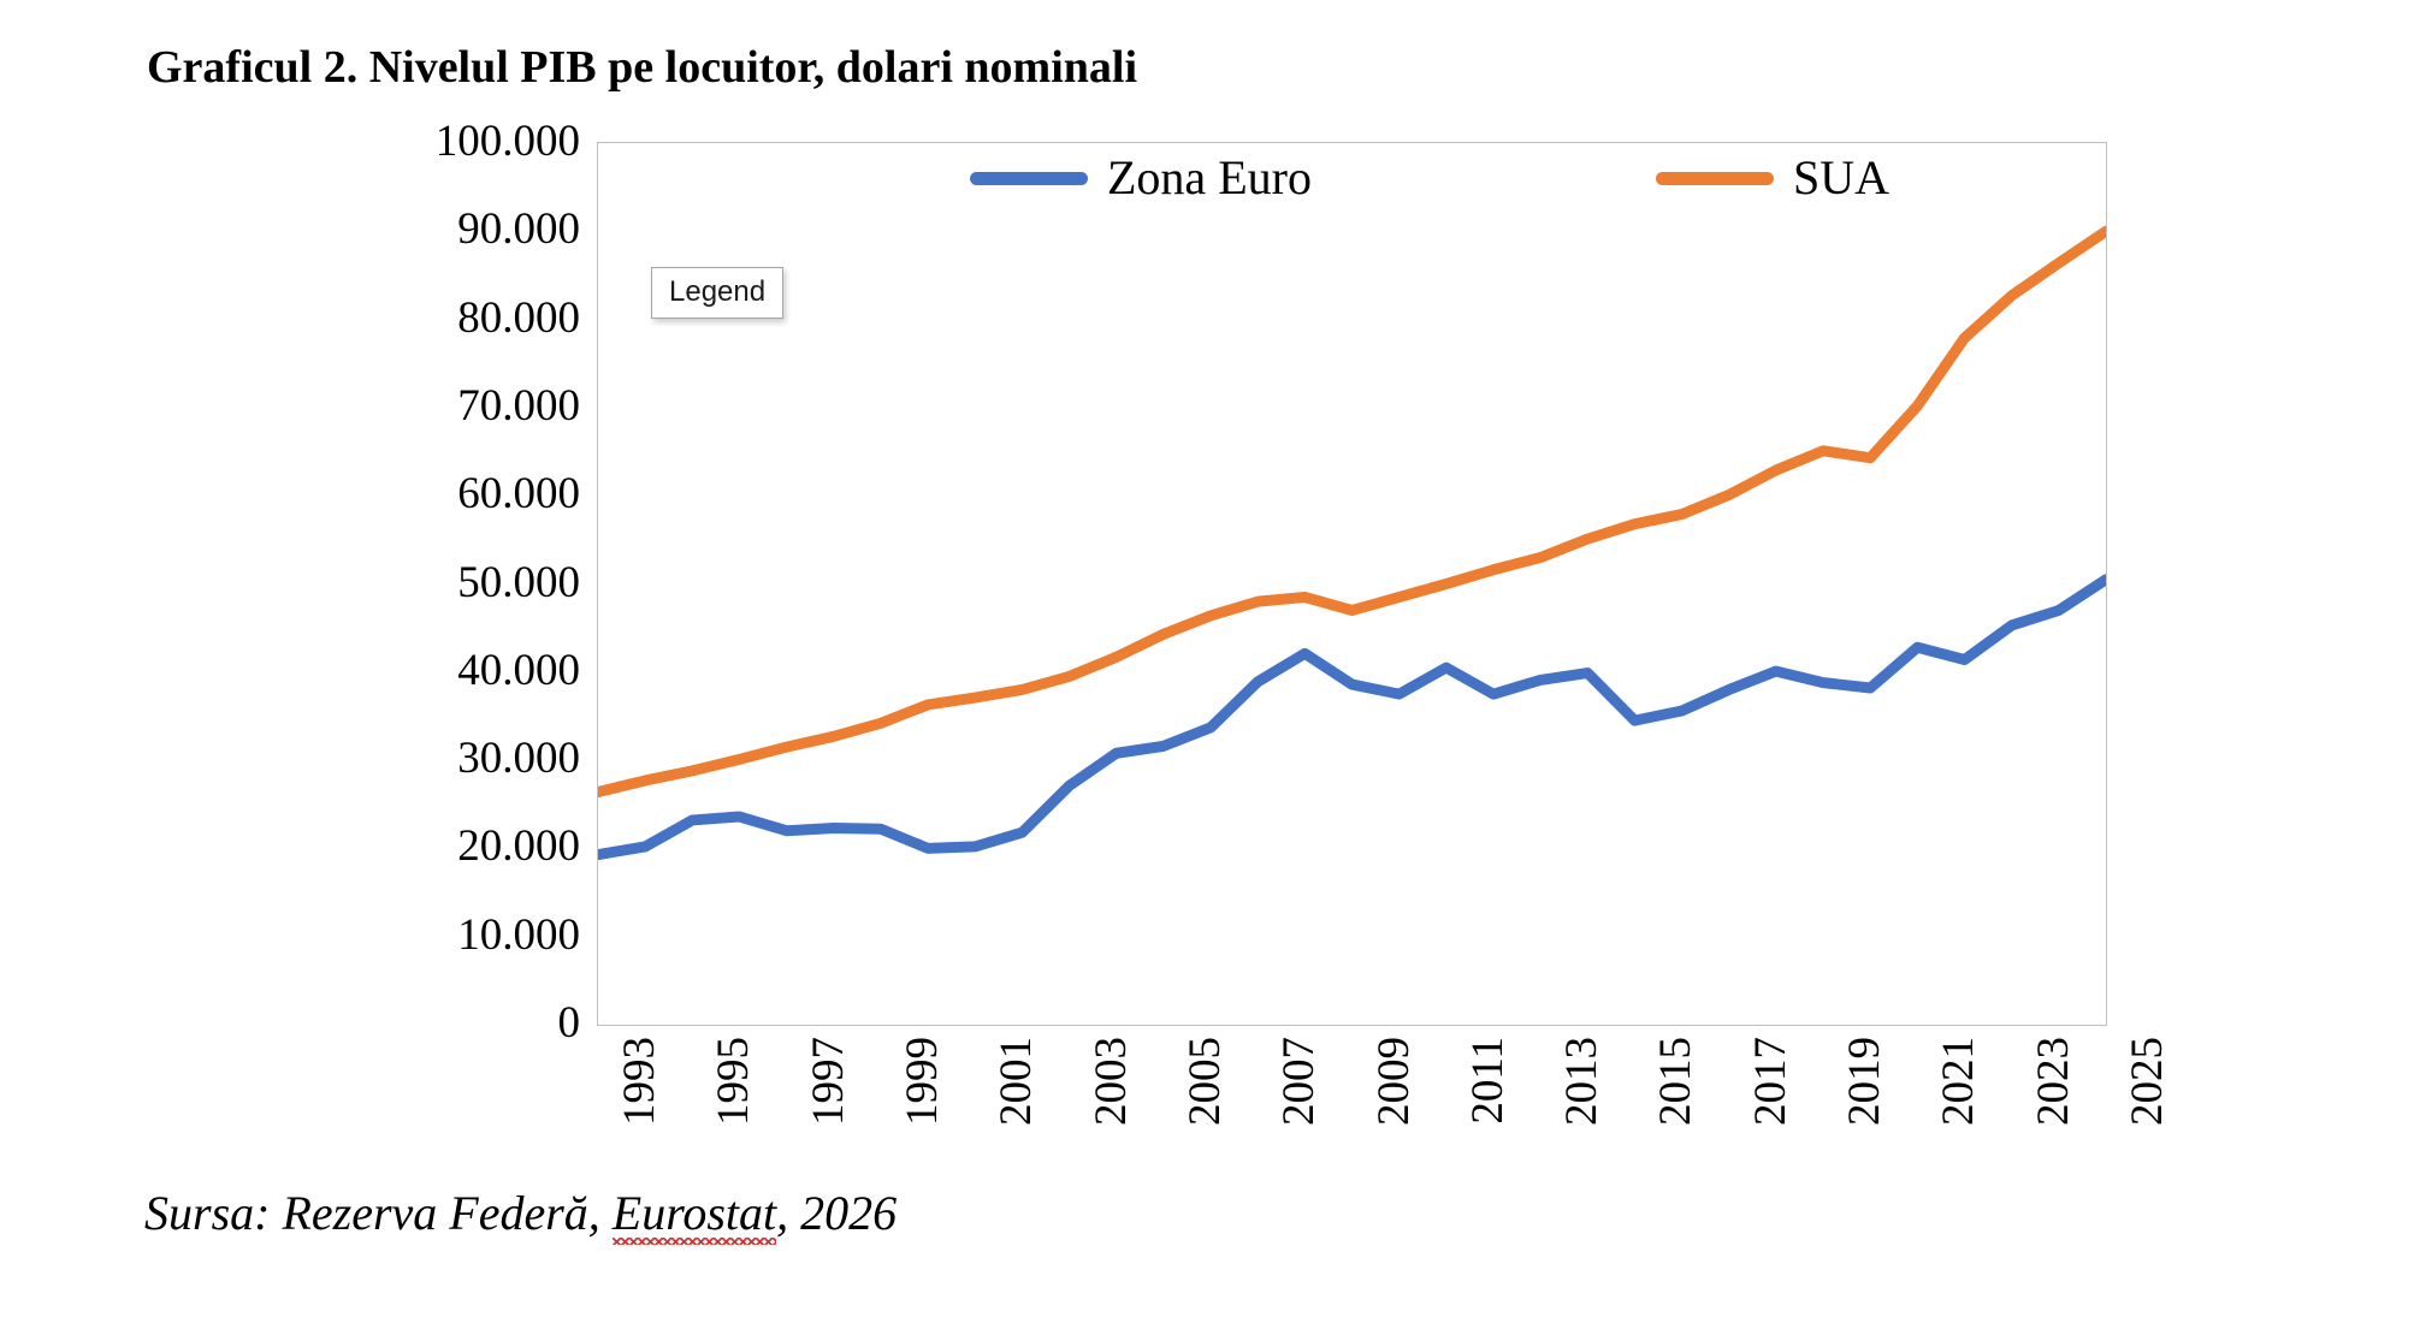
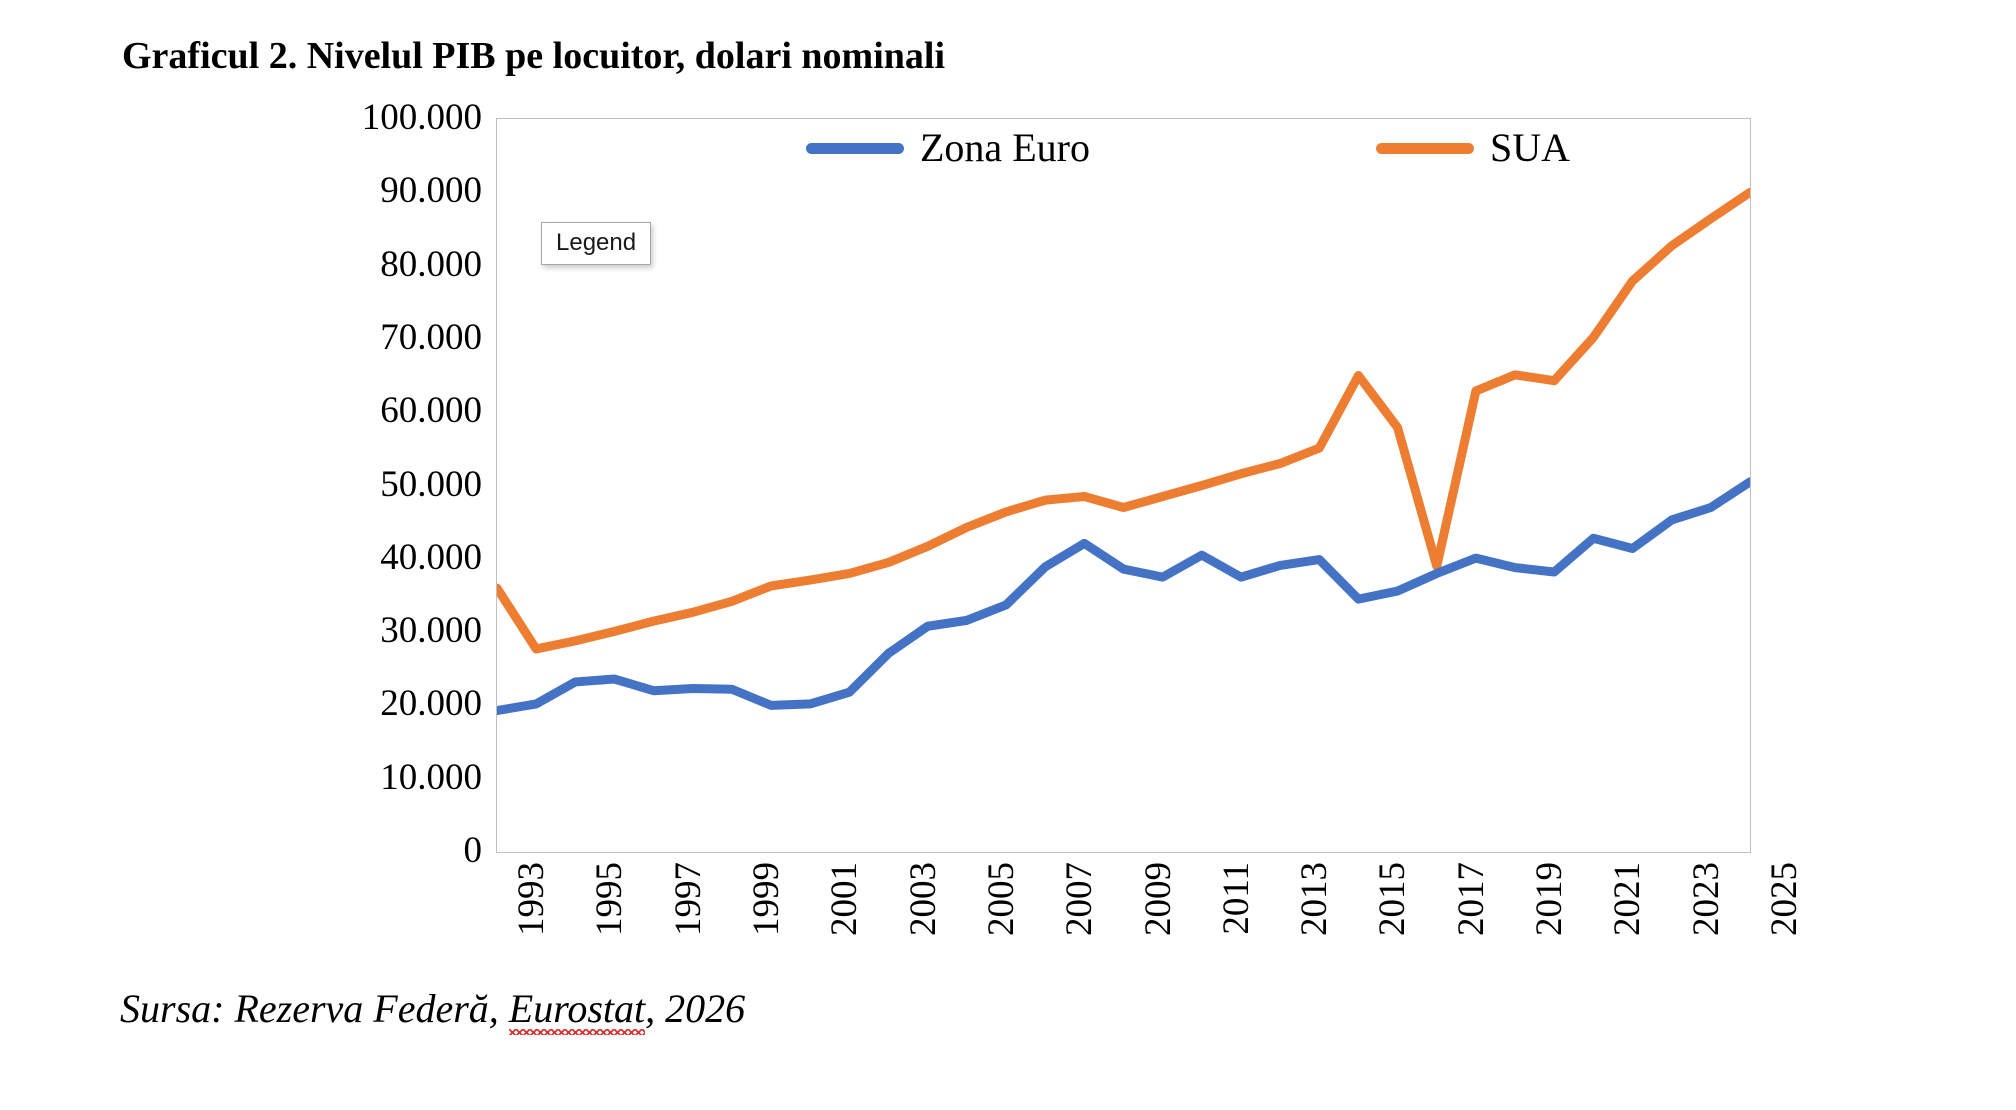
SUA/1993: 26000 -> 36000
SUA/2015: 57000 -> 65000
SUA/2017: 60000 -> 39000
